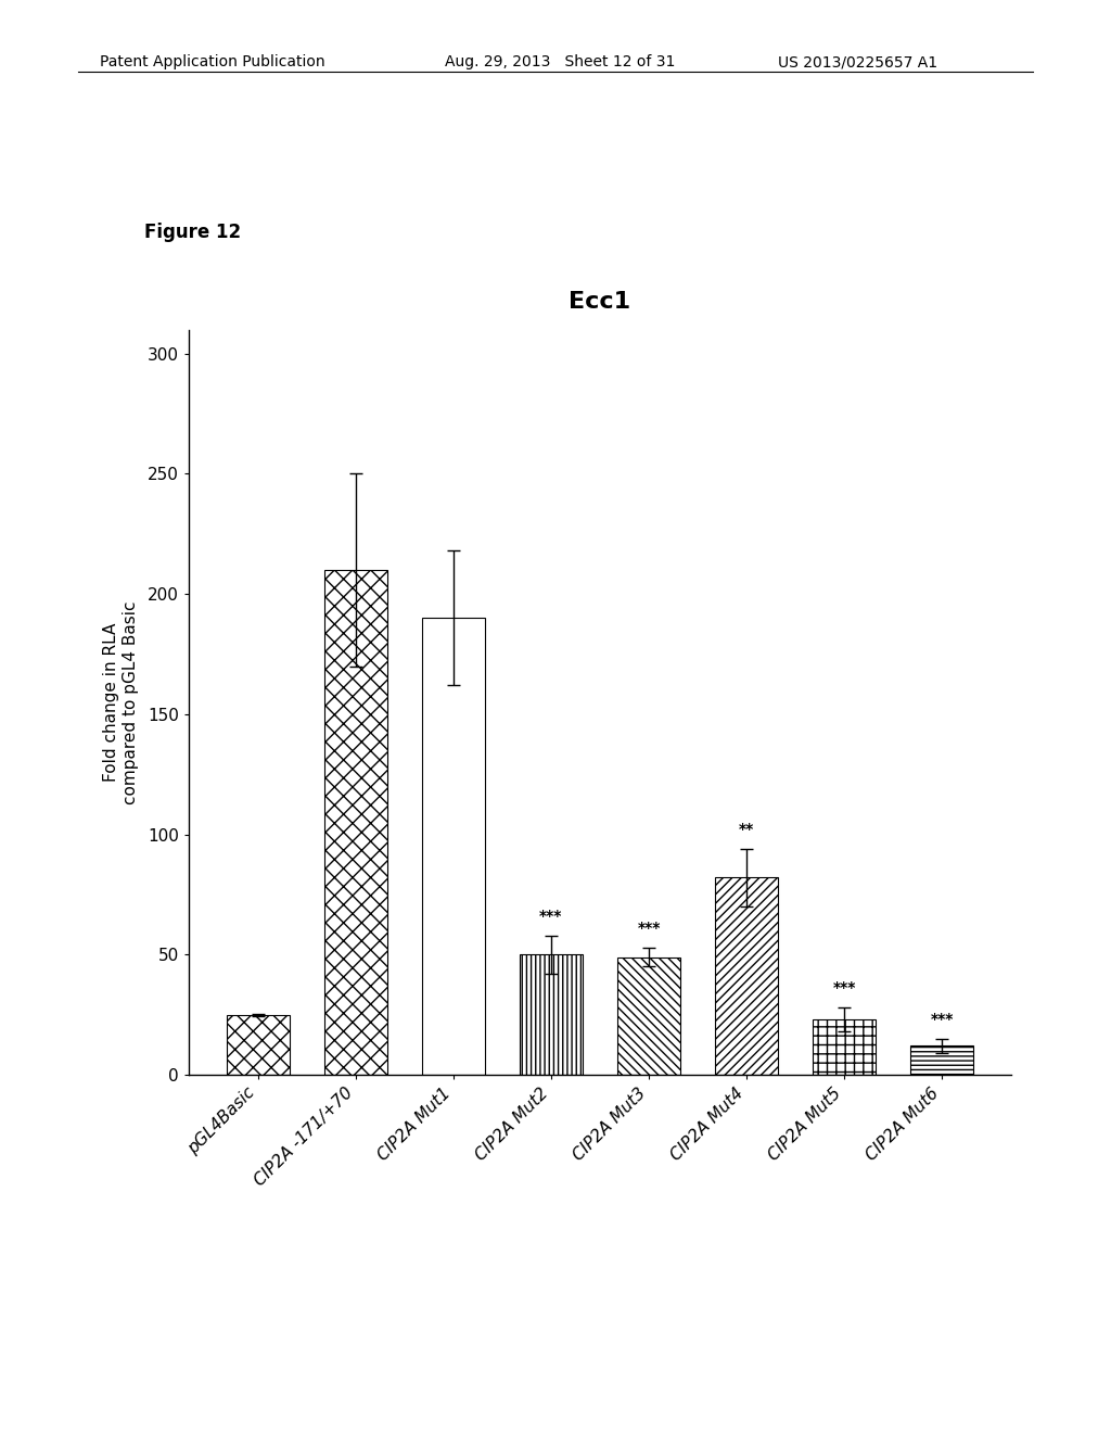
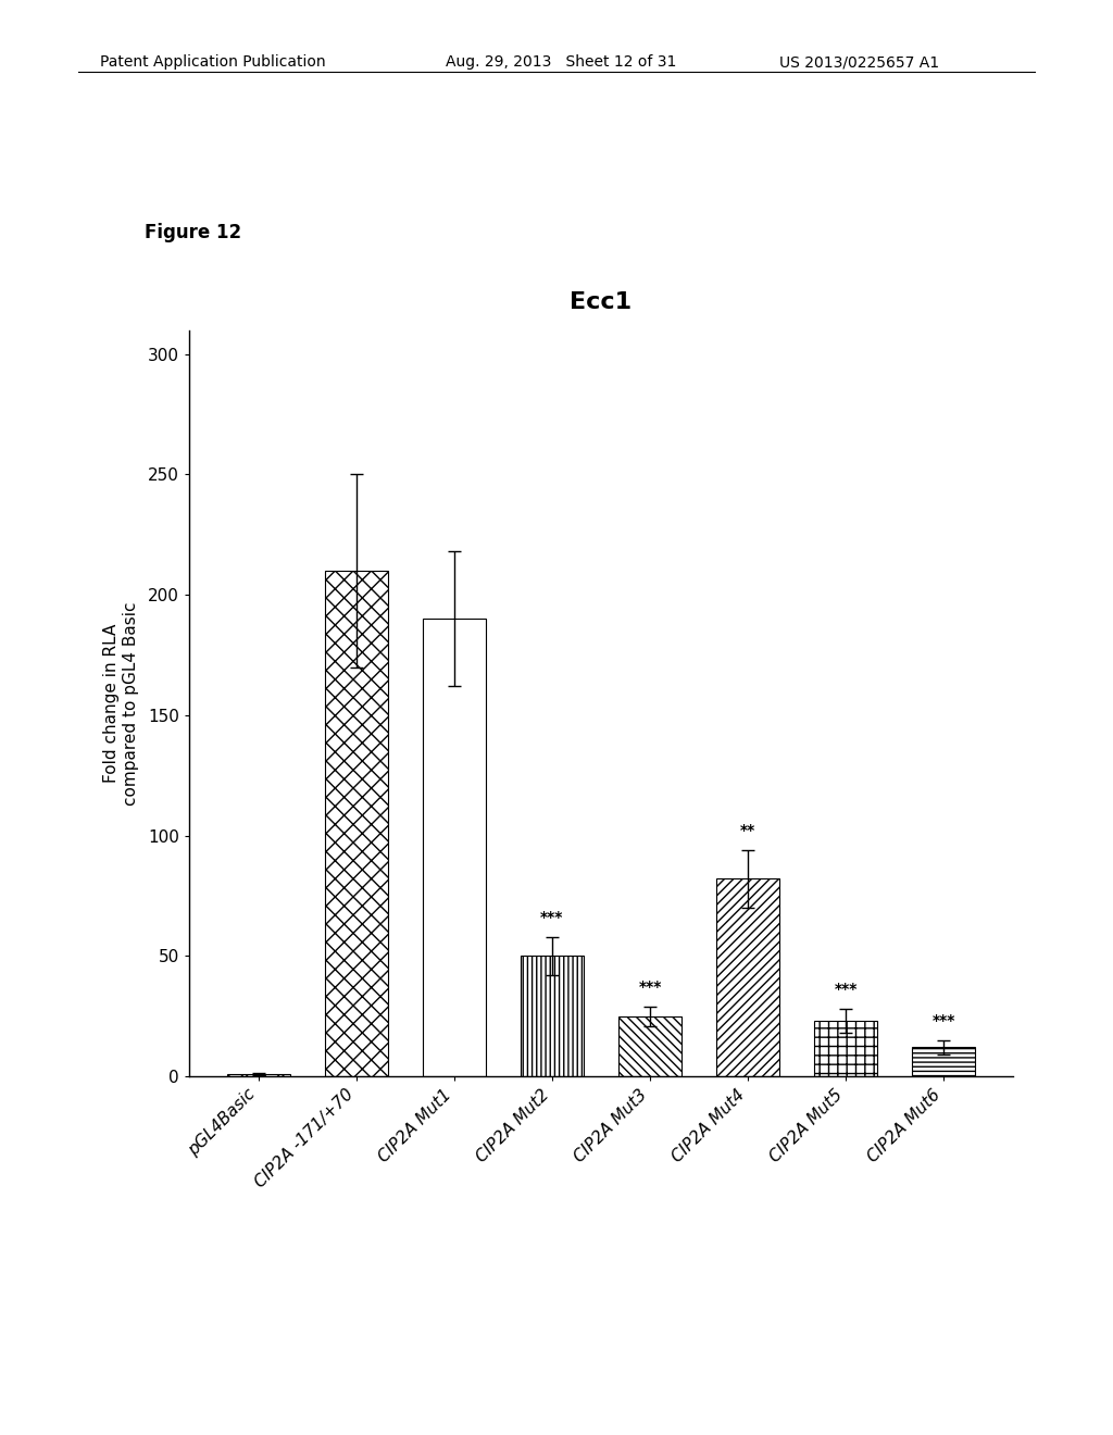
pGL4Basic: 25 -> 1
CIP2A Mut3: 49 -> 25
